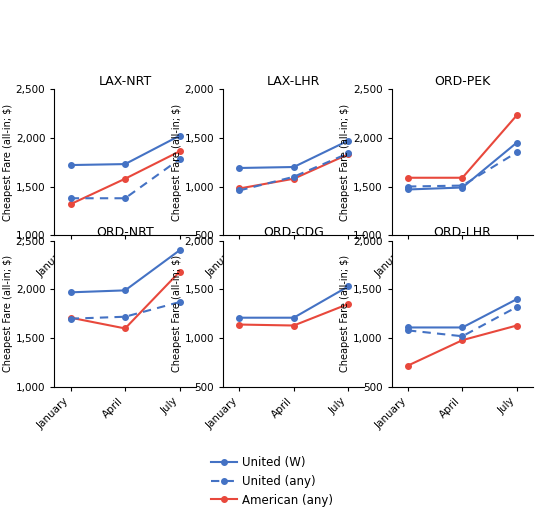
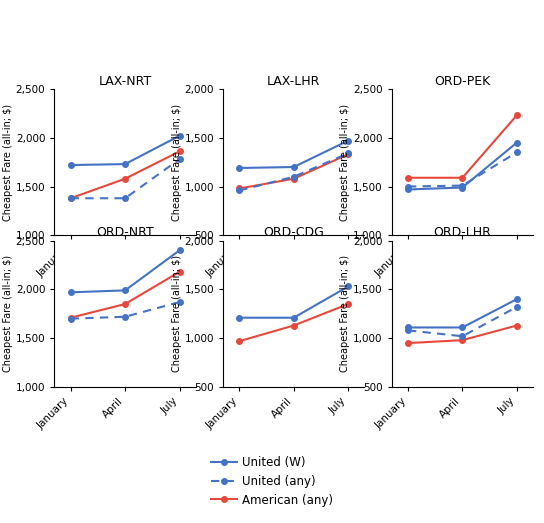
LAX-NRT/American (any)/January: 1,320 -> 1,380
ORD-NRT/American (any)/April: 1,600 -> 1,850
ORD-CDG/American (any)/January: 1,140 -> 970
ORD-LHR/American (any)/January: 720 -> 950
